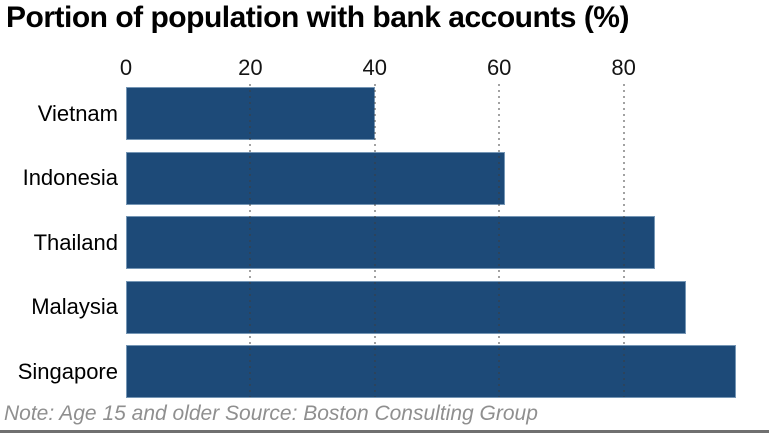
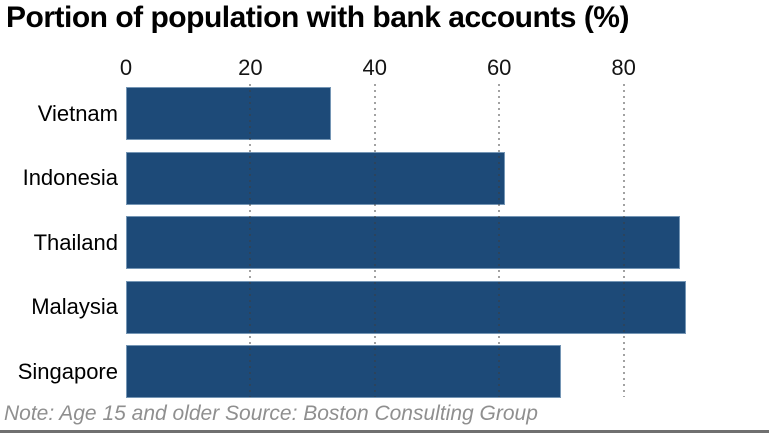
Vietnam: 40 -> 33
Thailand: 85 -> 89
Singapore: 98 -> 70
